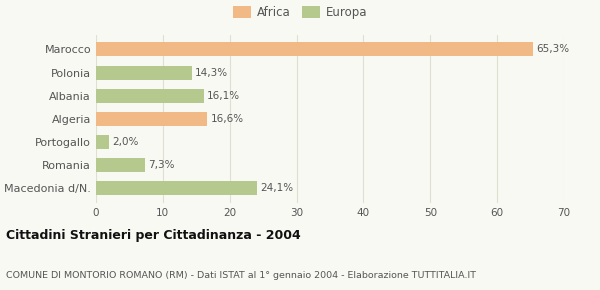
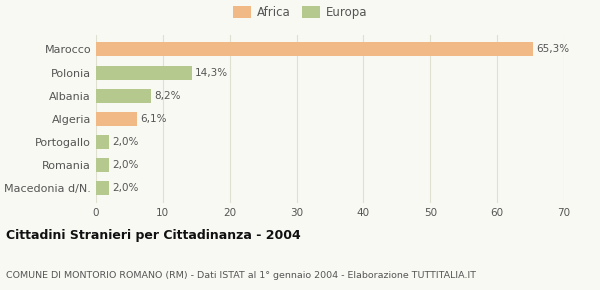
Albania: 16,1% -> 8,2%
Algeria: 16,6% -> 6,1%
Romania: 7,3% -> 2,0%
Macedonia d/N.: 24,1% -> 2,0%
